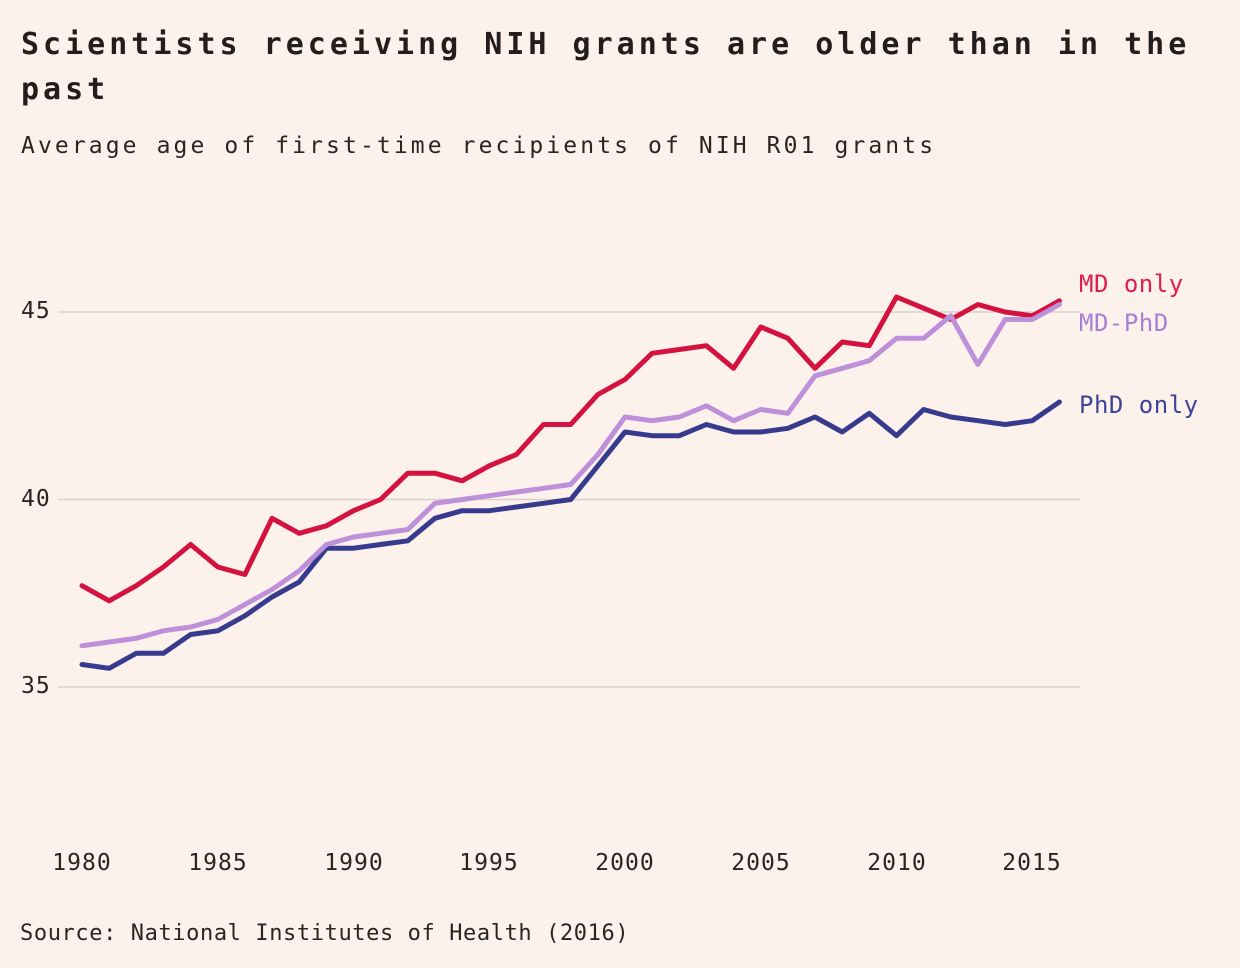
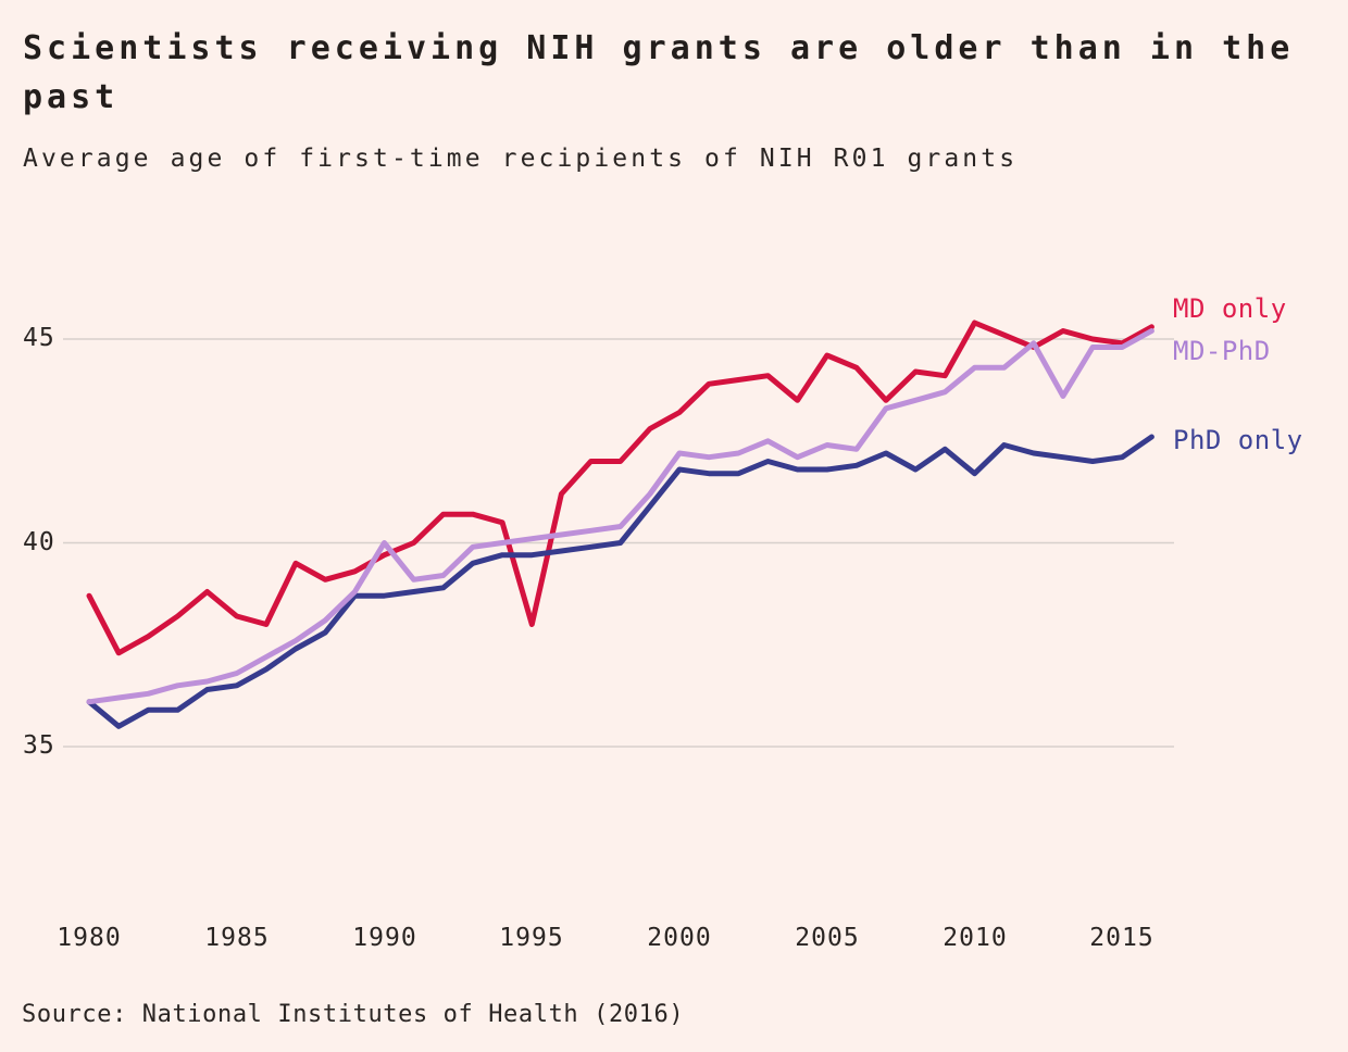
MD only/1980: 37.7 -> 38.7
PhD only/1980: 35.6 -> 36.1
MD-PhD/1990: 39.0 -> 40.0
MD only/1995: 40.9 -> 38.0
